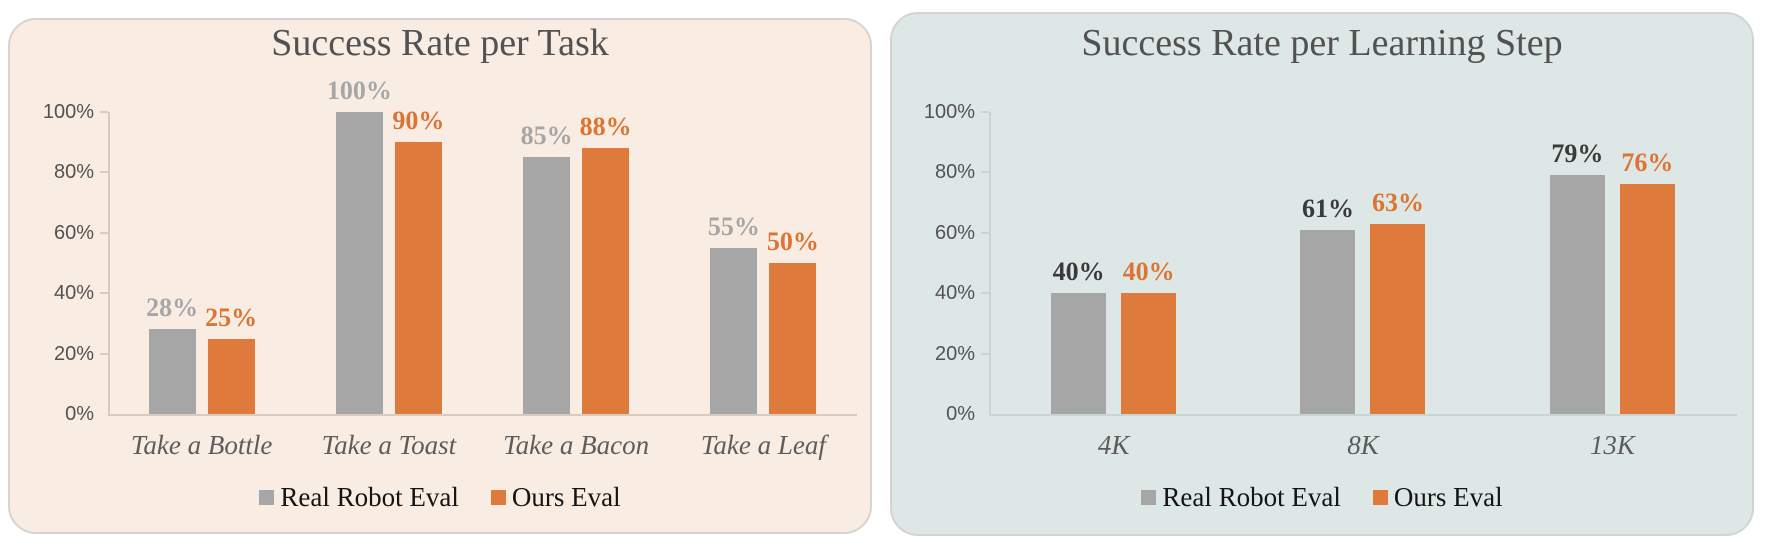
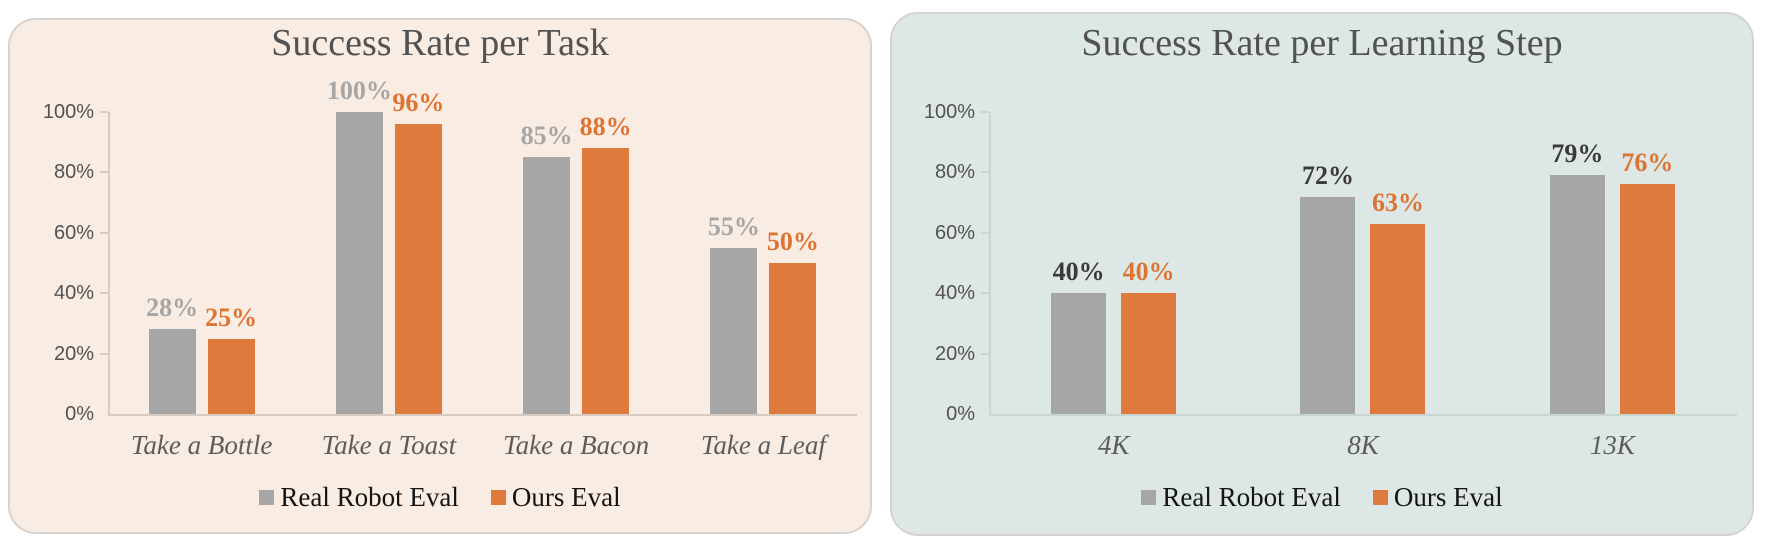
Success Rate per Task/Ours Eval/Take a Toast: 90% -> 96%
Success Rate per Learning Step/Real Robot Eval/8K: 61% -> 72%
